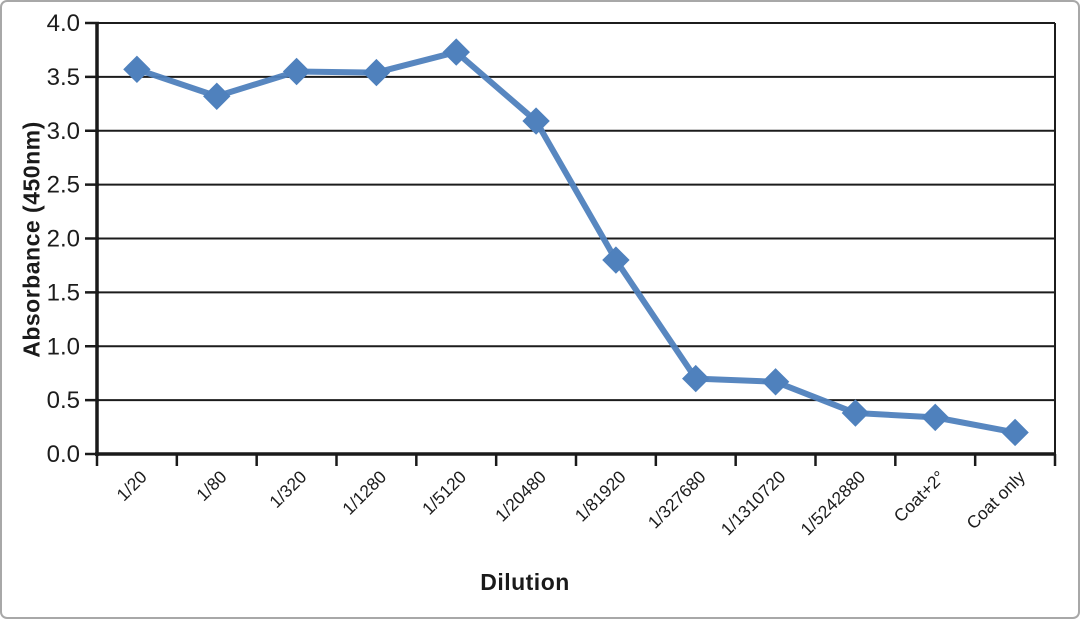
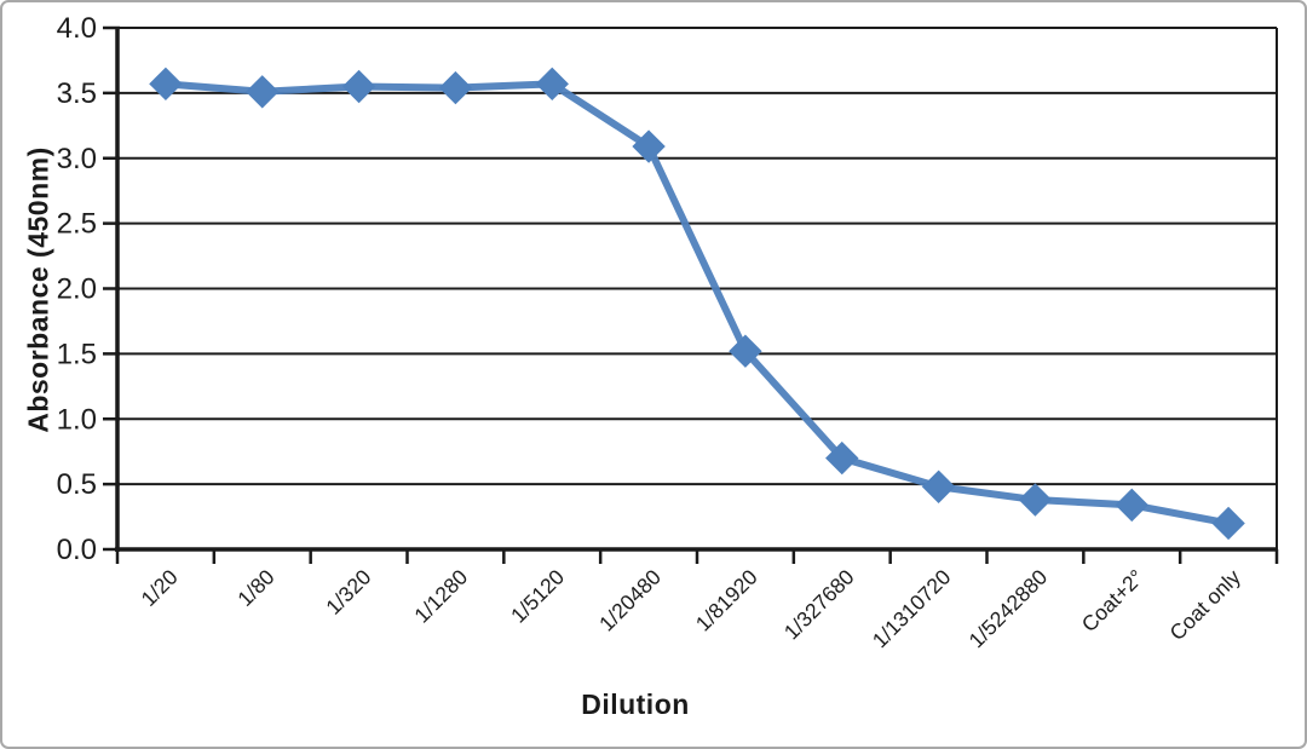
1/80: 3.32 -> 3.51
1/5120: 3.73 -> 3.57
1/81920: 1.80 -> 1.52
1/1310720: 0.67 -> 0.48
